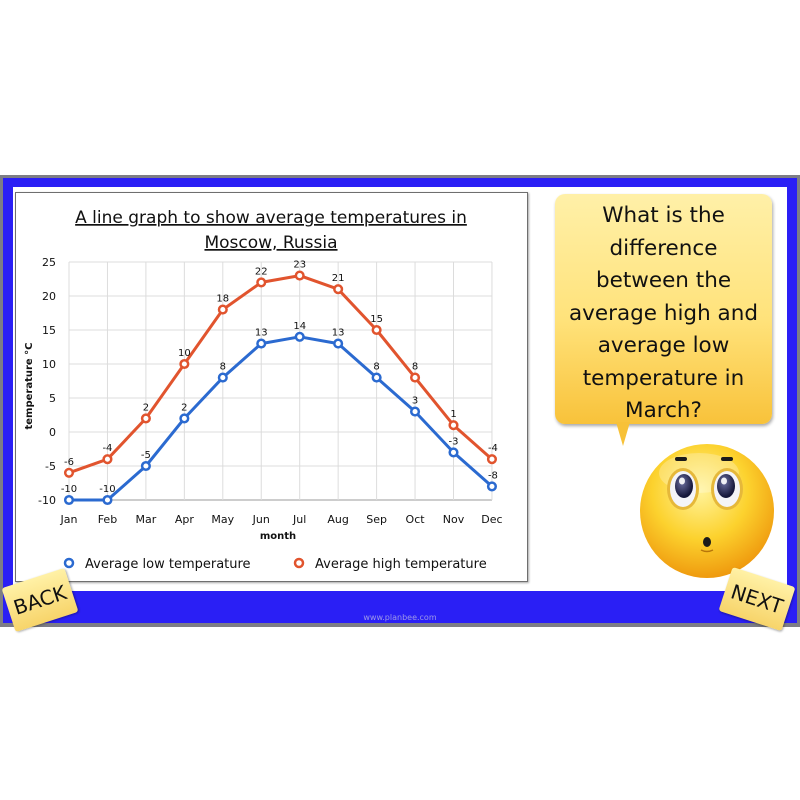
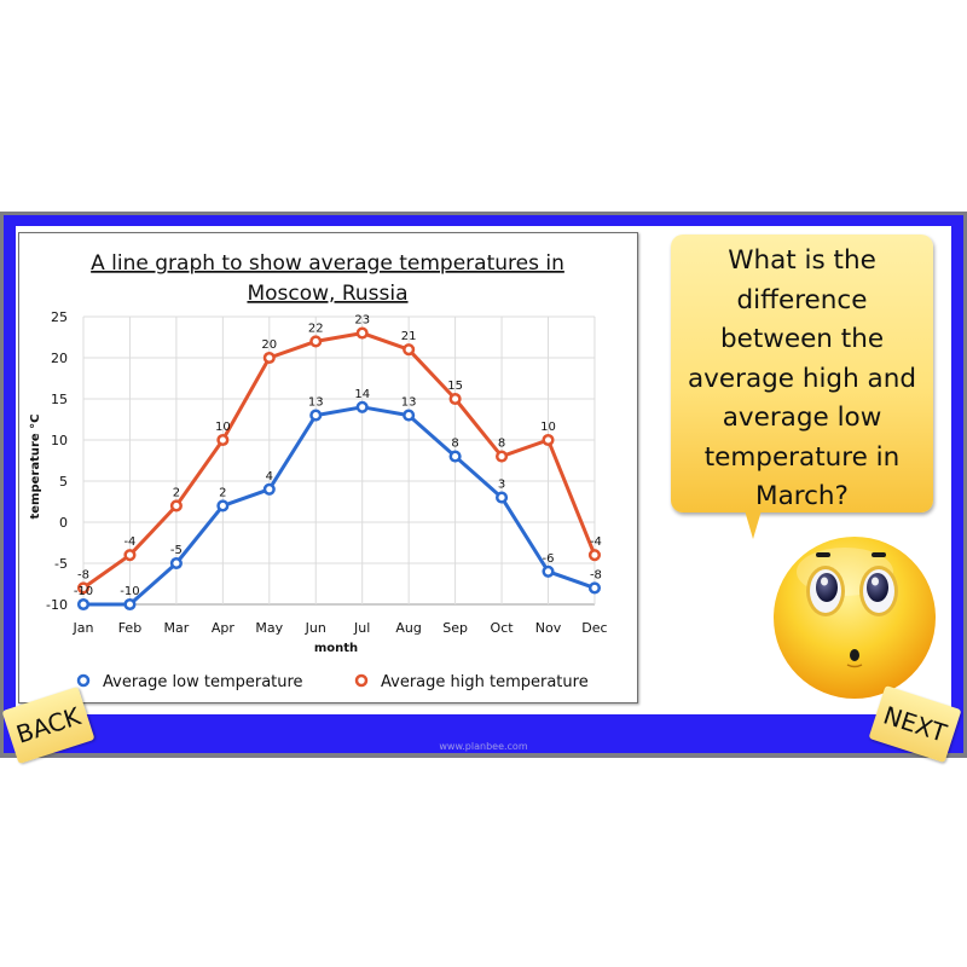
Average high temperature/Jan: -6 -> -8
Average low temperature/May: 8 -> 4
Average high temperature/May: 18 -> 20
Average low temperature/Nov: -3 -> -6
Average high temperature/Nov: 1 -> 10
